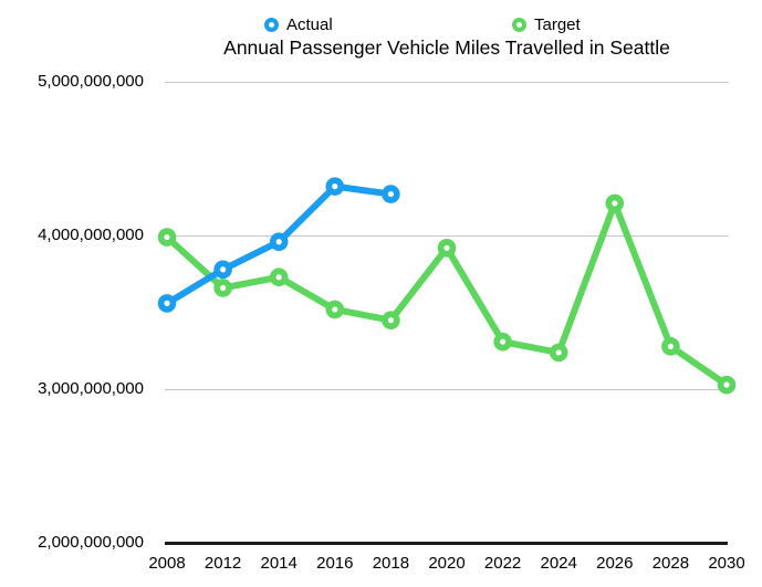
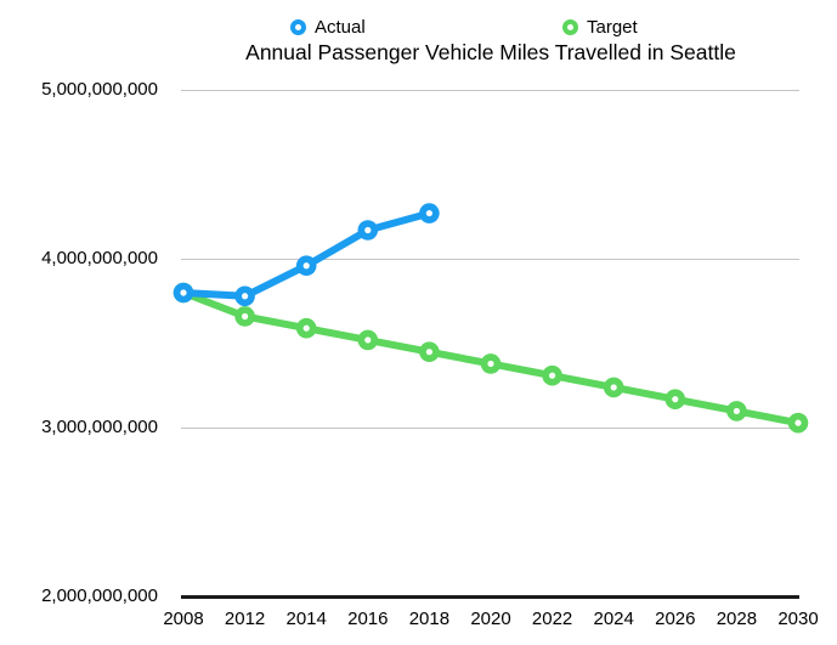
Actual/2008: 3560000000 -> 3800000000
Target/2008: 3990000000 -> 3800000000
Target/2014: 3730000000 -> 3590000000
Actual/2016: 4320000000 -> 4170000000
Target/2020: 3920000000 -> 3380000000
Target/2026: 4210000000 -> 3170000000
Target/2028: 3280000000 -> 3100000000
